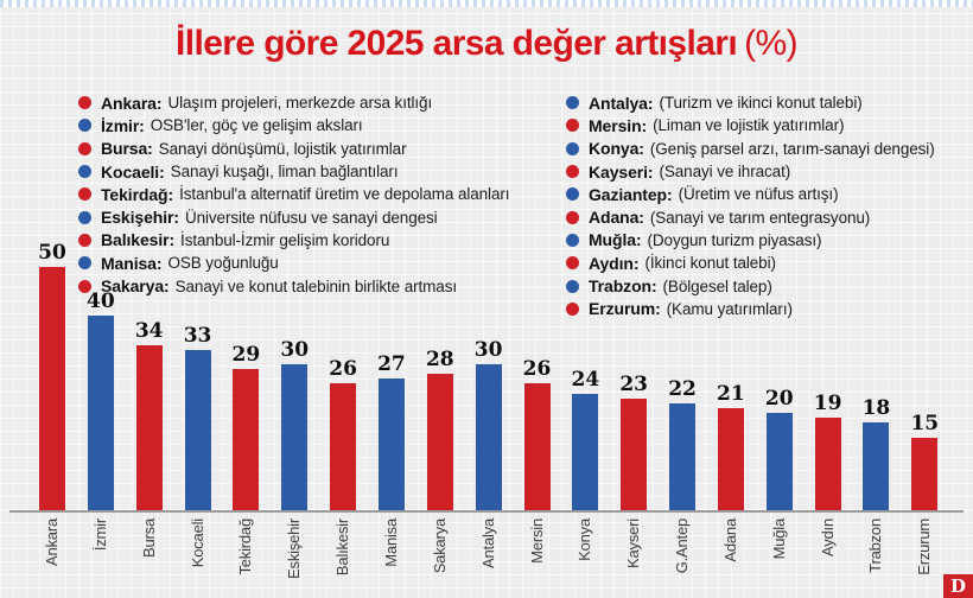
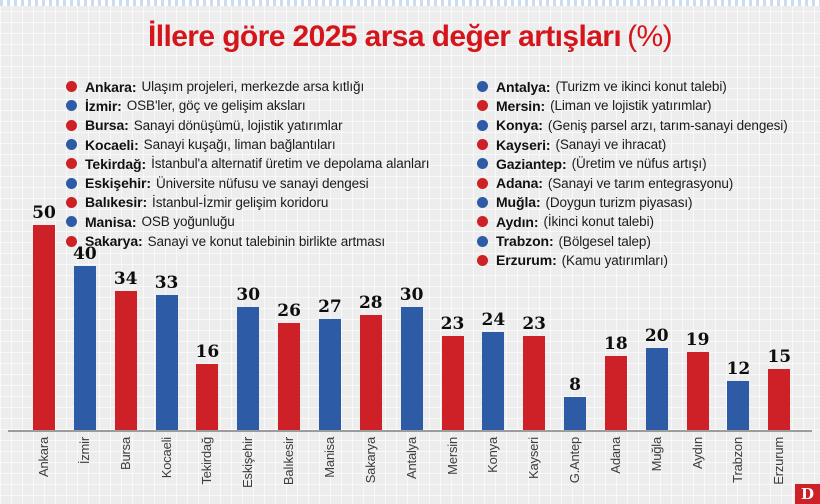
Tekirdağ: 29 -> 16
Mersin: 26 -> 23
G.Antep: 22 -> 8
Adana: 21 -> 18
Trabzon: 18 -> 12
